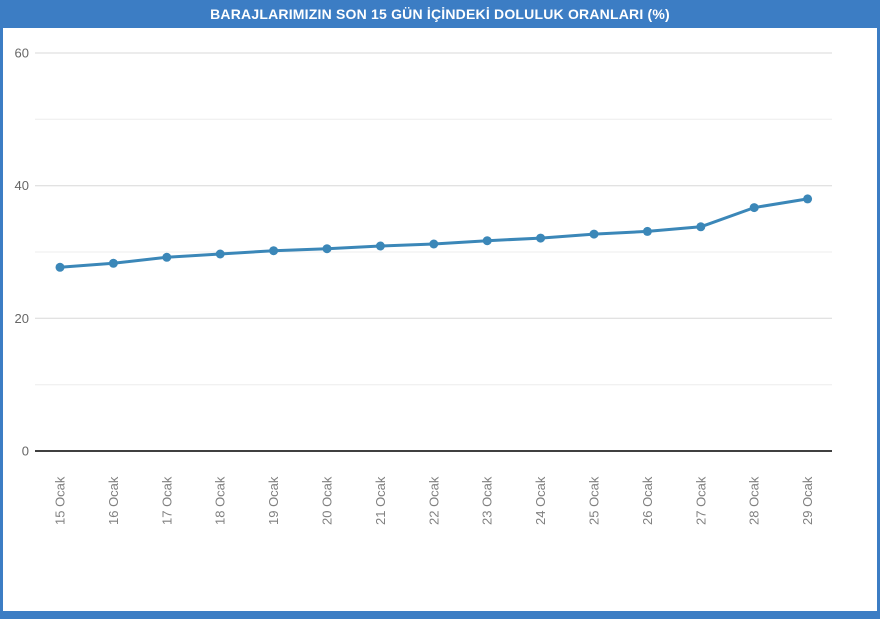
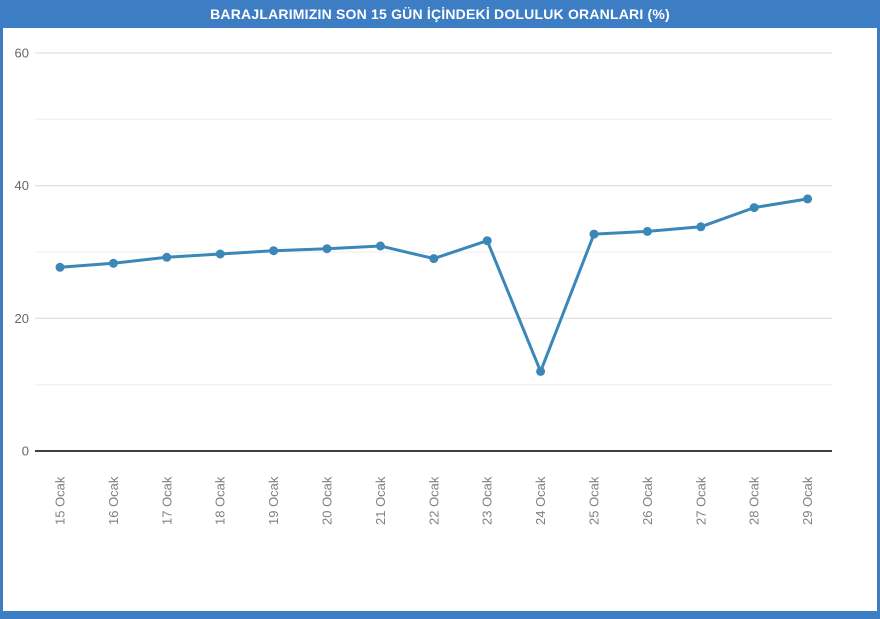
22 Ocak: 31 -> 29
24 Ocak: 32 -> 12
